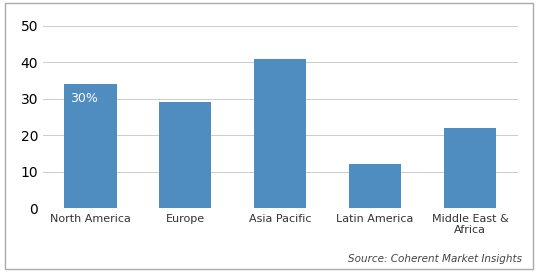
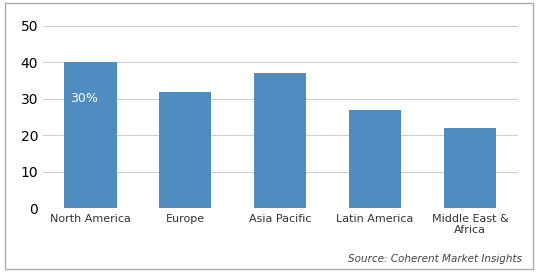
North America: 34 -> 40
Europe: 29 -> 32
Asia Pacific: 41 -> 37
Latin America: 12 -> 27
